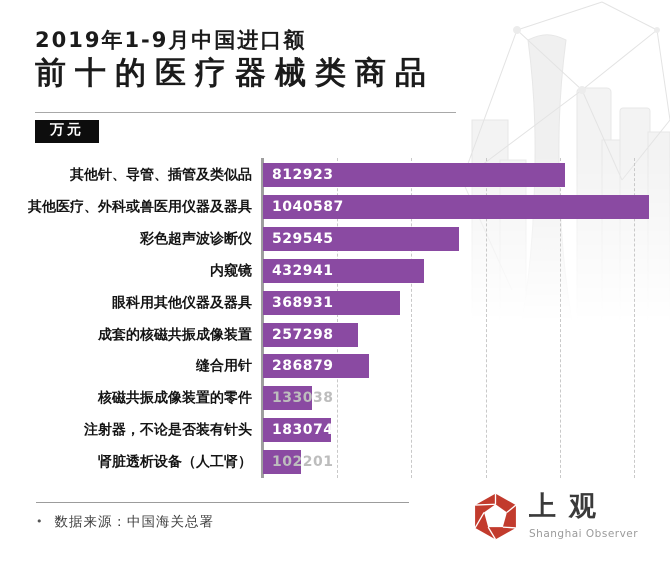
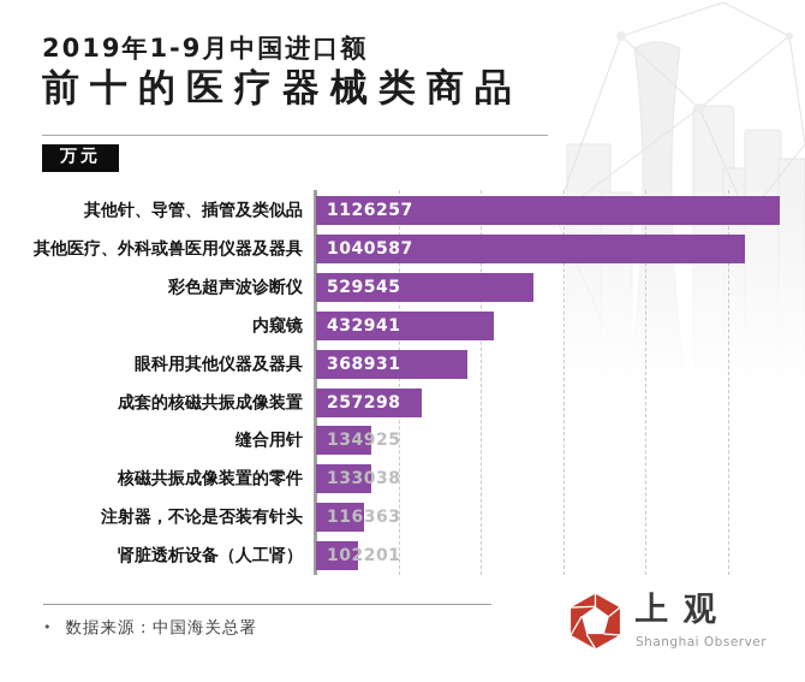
其他针、导管、插管及类似品: 812923 -> 1126257
缝合用针: 286879 -> 134925
注射器，不论是否装有针头: 183074 -> 116363
